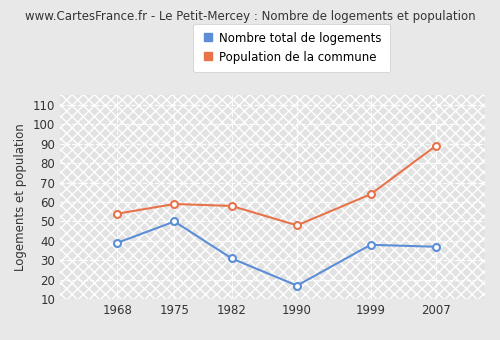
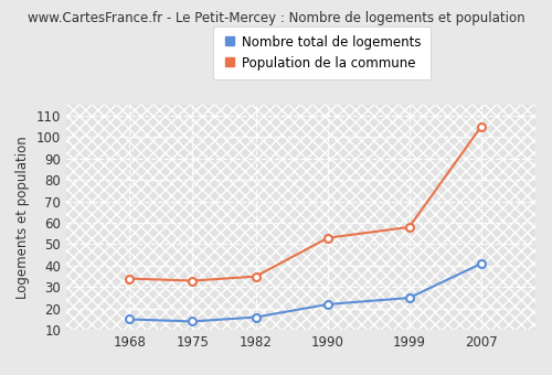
Nombre total de logements/1968: 39 -> 15
Population de la commune/1968: 54 -> 34
Nombre total de logements/1975: 50 -> 14
Population de la commune/1975: 59 -> 33
Nombre total de logements/1982: 31 -> 16
Population de la commune/1982: 58 -> 35
Nombre total de logements/1990: 17 -> 22
Population de la commune/1990: 48 -> 53
Nombre total de logements/1999: 38 -> 25
Population de la commune/1999: 64 -> 58
Nombre total de logements/2007: 37 -> 41
Population de la commune/2007: 89 -> 105
